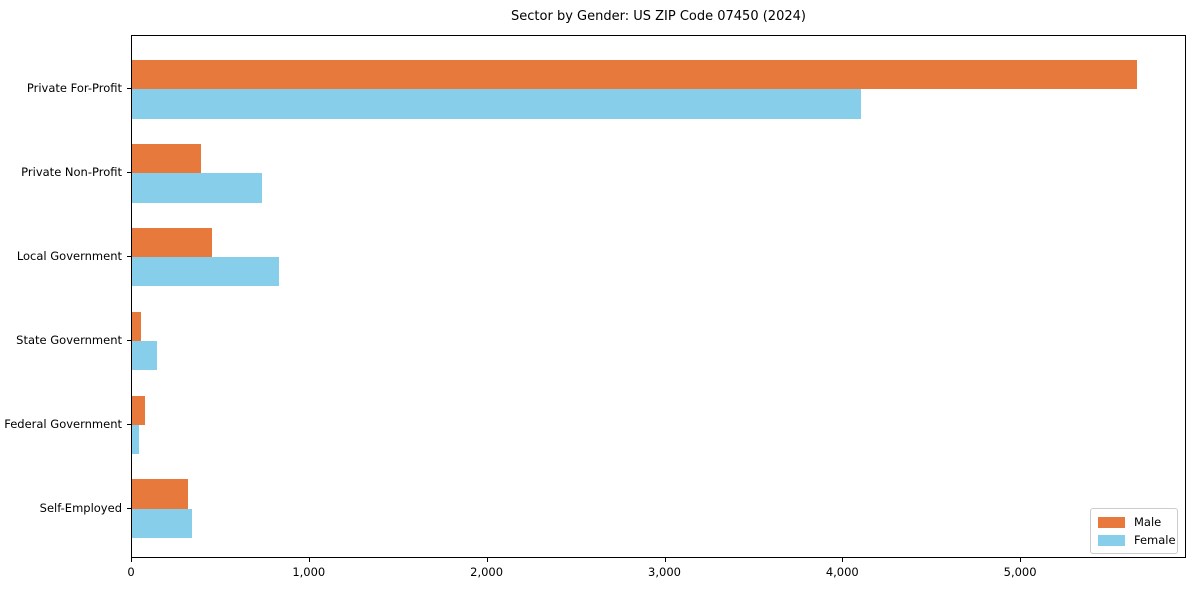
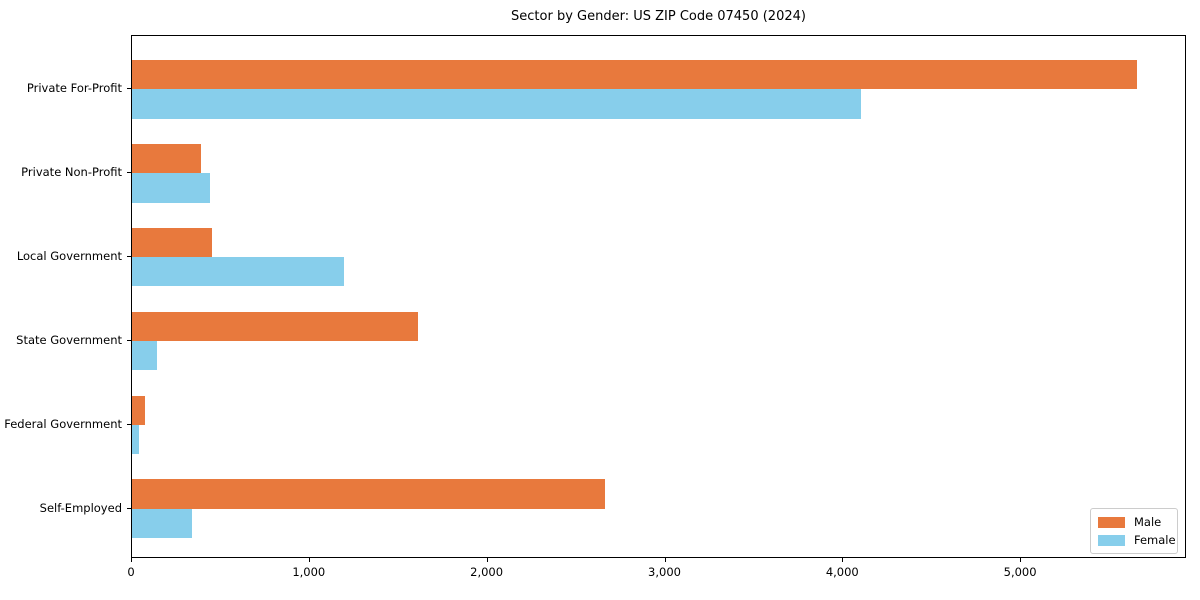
Female/Private Non-Profit: 730 -> 440
Female/Local Government: 820 -> 1190
Male/State Government: 50 -> 1610
Male/Self-Employed: 320 -> 2660
